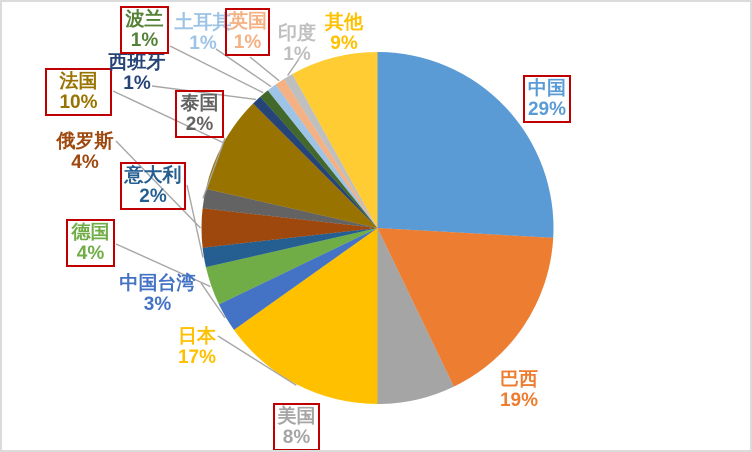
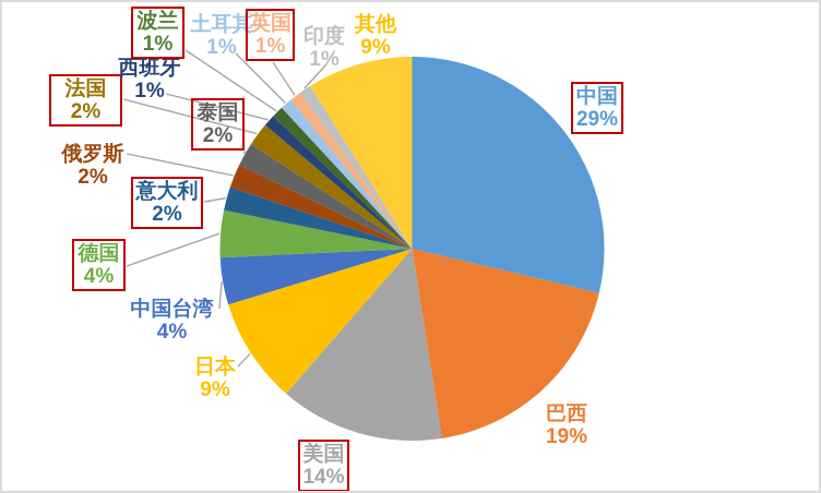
美国: 8% -> 14%
日本: 17% -> 9%
中国台湾: 3% -> 4%
俄罗斯: 4% -> 2%
法国: 10% -> 2%
